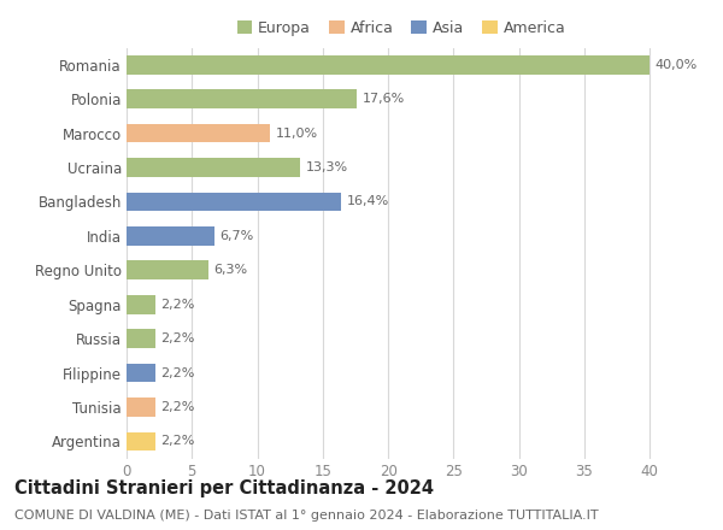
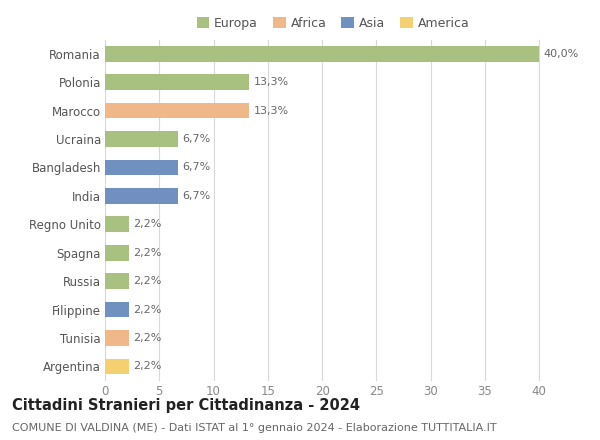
Polonia: 17,6% -> 13,3%
Marocco: 11,0% -> 13,3%
Ucraina: 13,3% -> 6,7%
Bangladesh: 16,4% -> 6,7%
Regno Unito: 6,3% -> 2,2%
